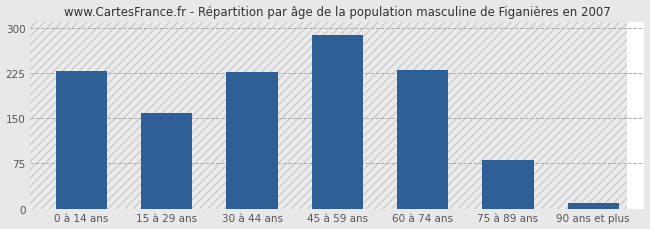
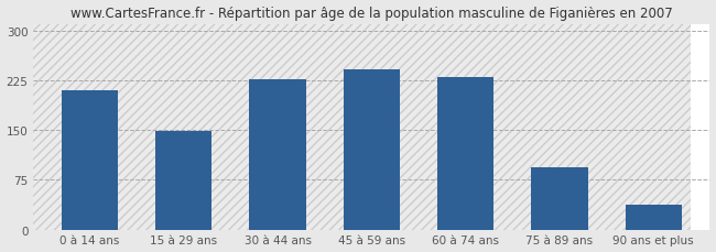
0 à 14 ans: 228 -> 210
15 à 29 ans: 158 -> 148
45 à 59 ans: 287 -> 242
75 à 89 ans: 80 -> 94
90 ans et plus: 10 -> 38
